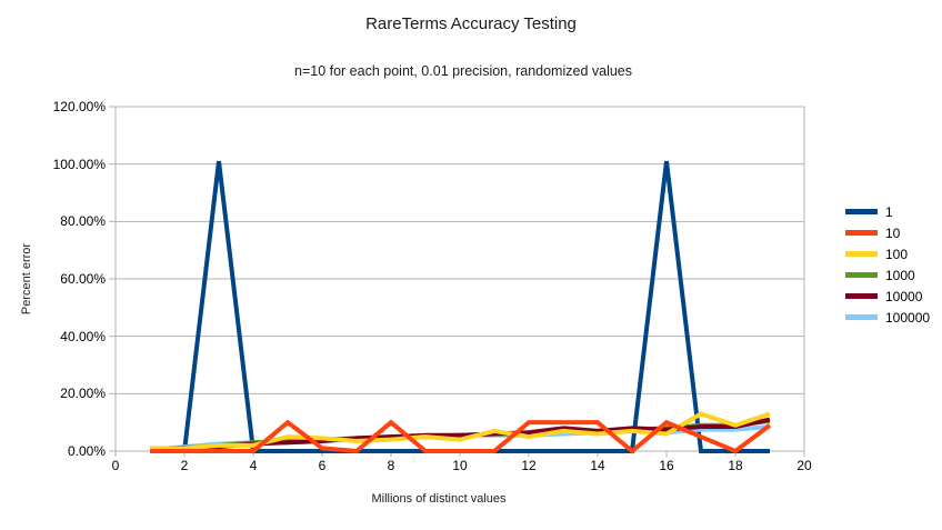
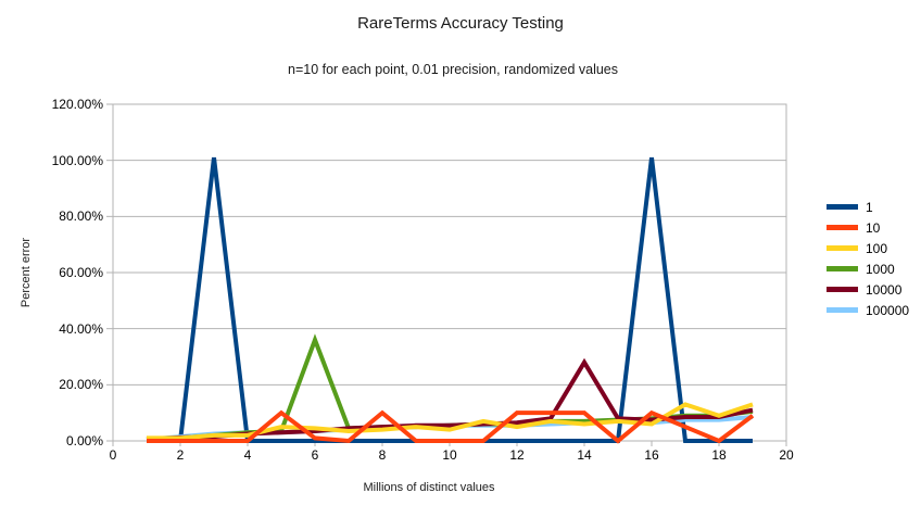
1000/6: 4% -> 36%
10000/14: 7% -> 28%
